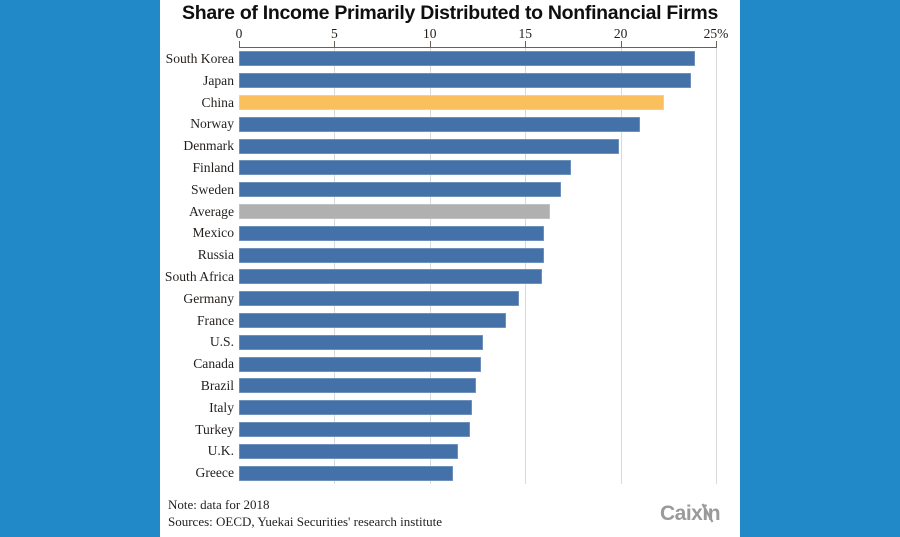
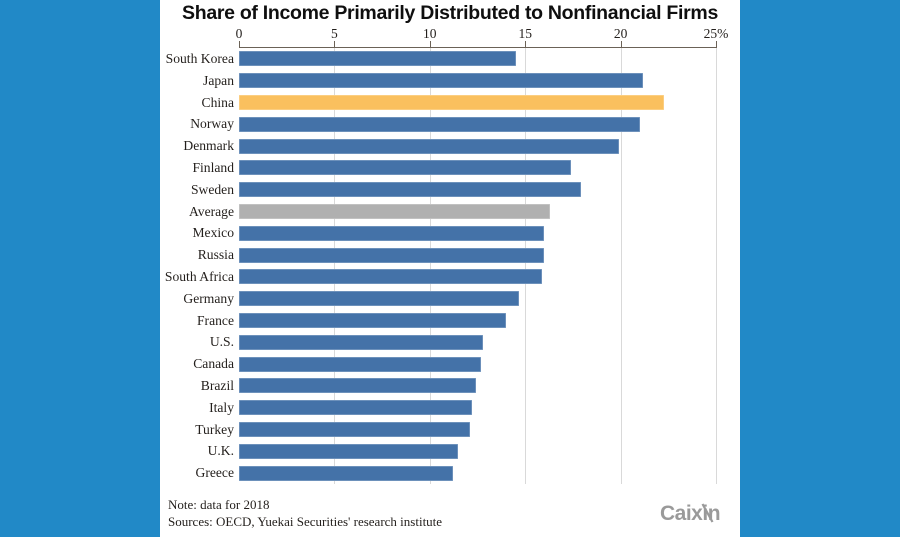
South Korea: 23.9% -> 14.5%
Japan: 23.7% -> 21.2%
Sweden: 16.9% -> 17.9%
